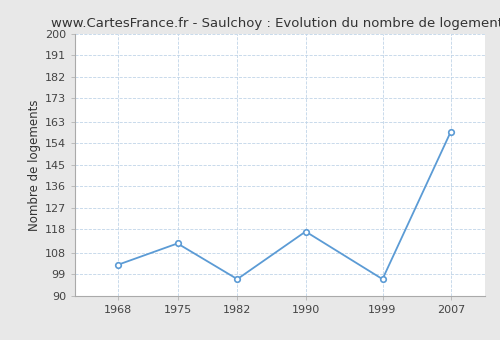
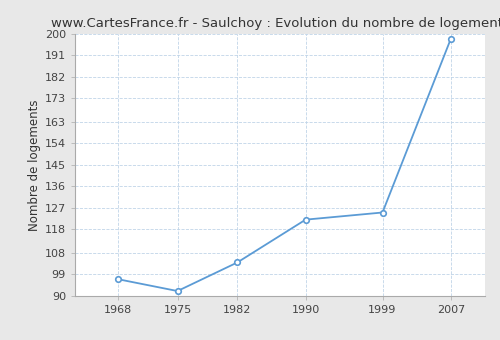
1968: 103 -> 97
1975: 112 -> 92
1982: 97 -> 104
1990: 117 -> 122
1999: 97 -> 125
2007: 159 -> 198
